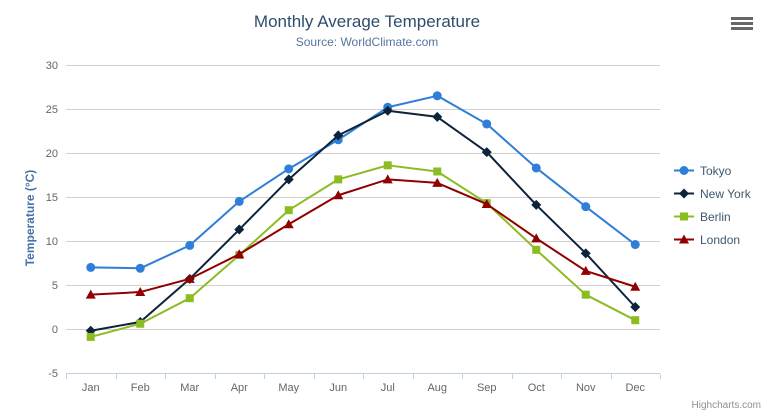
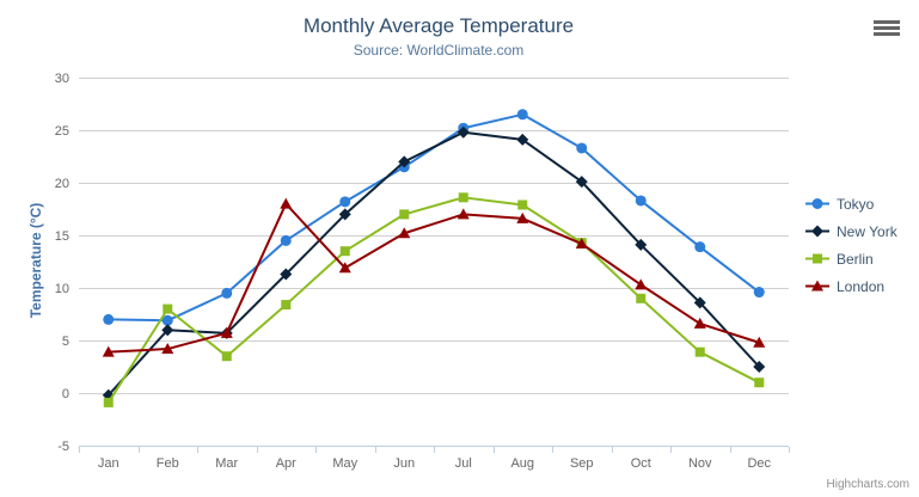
New York/Feb: 1 -> 6
Berlin/Feb: 1 -> 8
London/Apr: 8 -> 18
